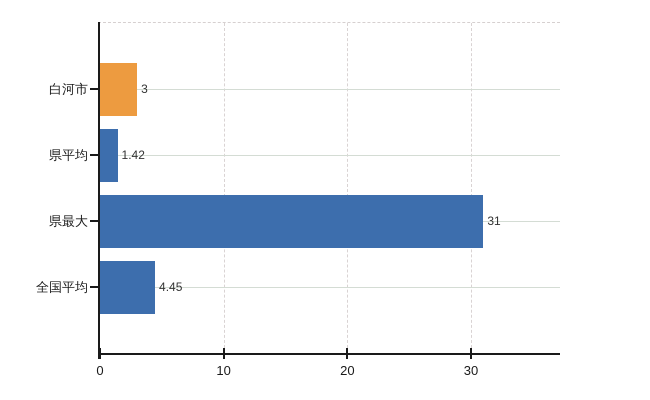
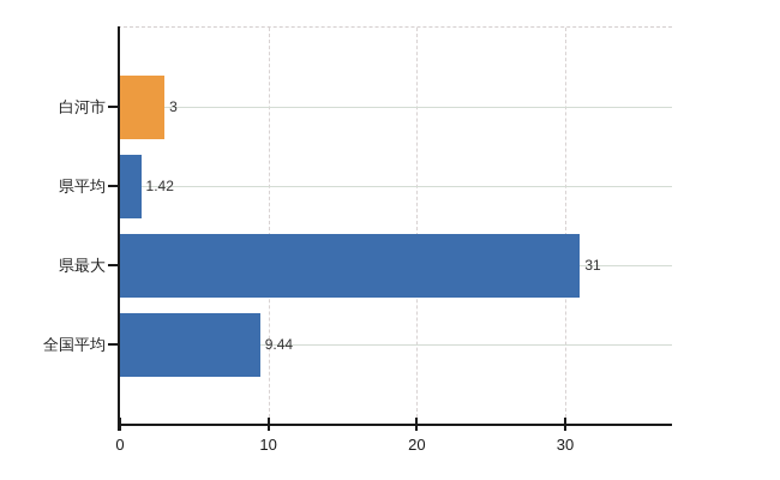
全国平均: 4.45 -> 9.44
